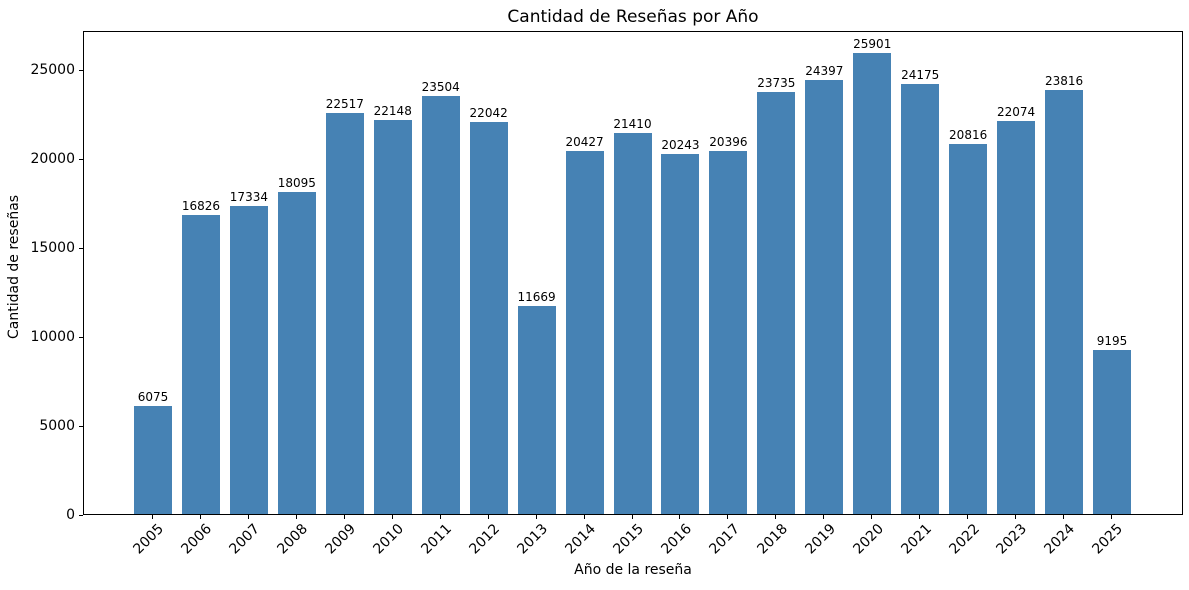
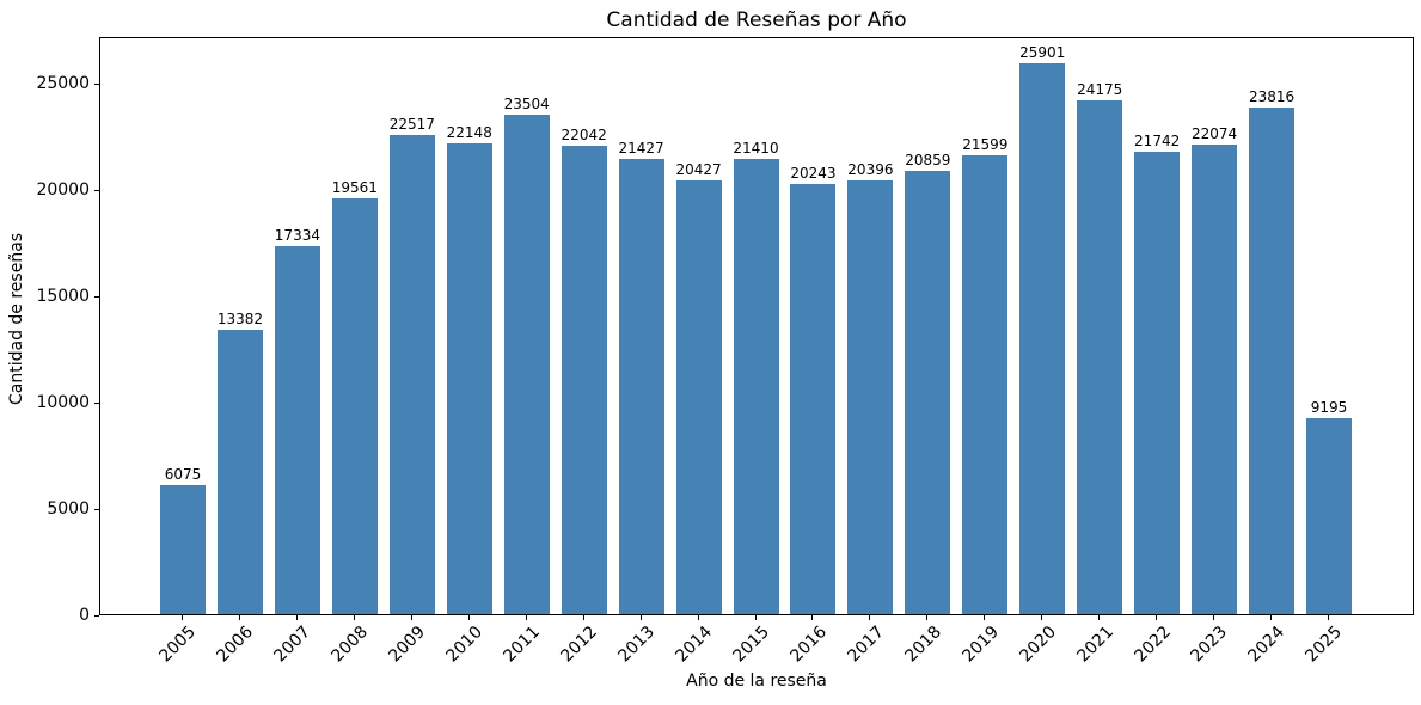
2006: 16826 -> 13382
2008: 18095 -> 19561
2013: 11669 -> 21427
2018: 23735 -> 20859
2019: 24397 -> 21599
2022: 20816 -> 21742
